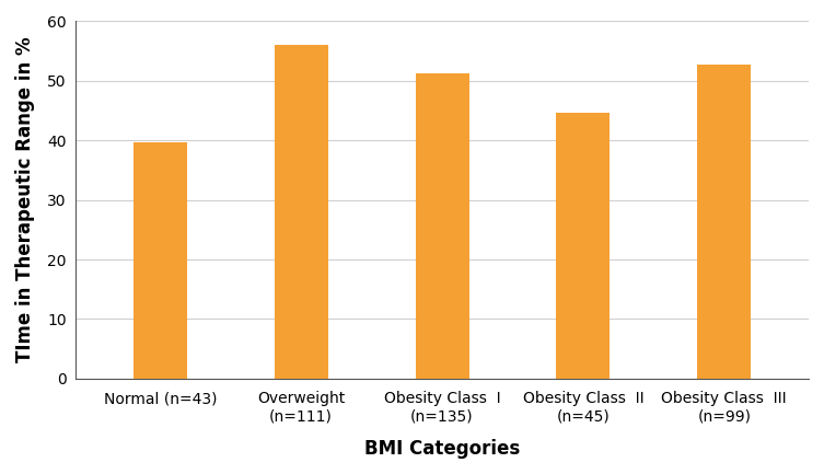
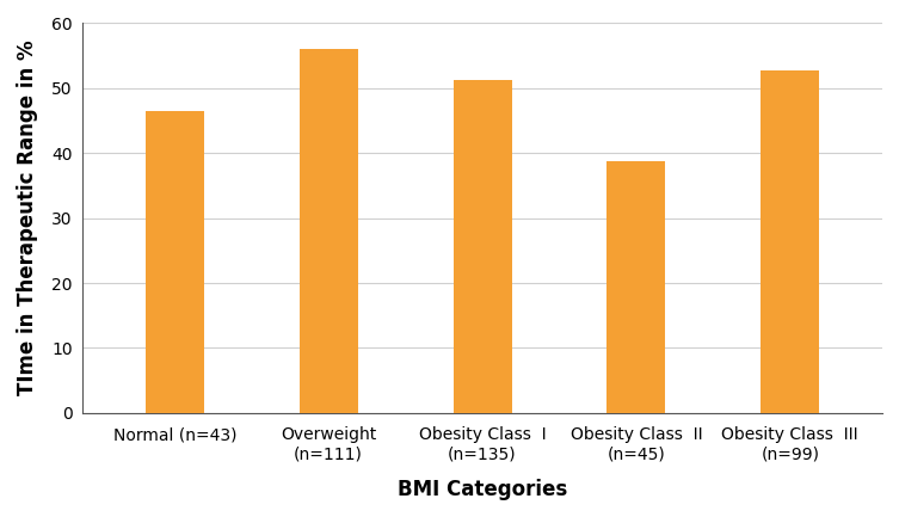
Normal (n=43): 39.6 -> 46.4
Obesity Class II (n=45): 44.7 -> 38.8
